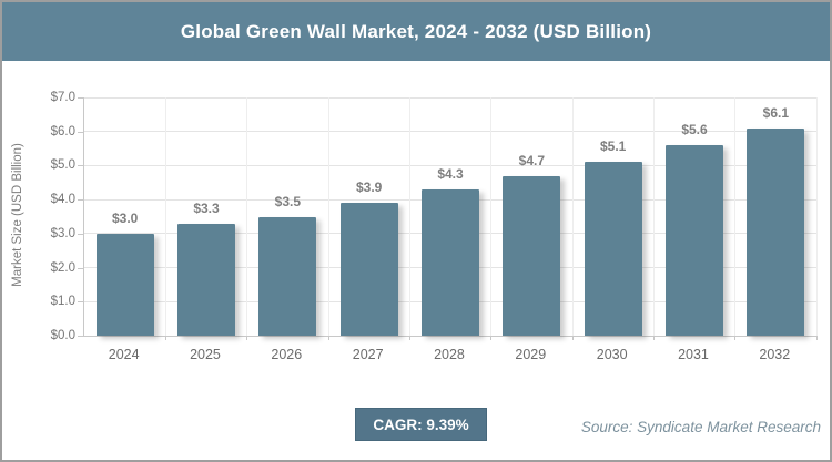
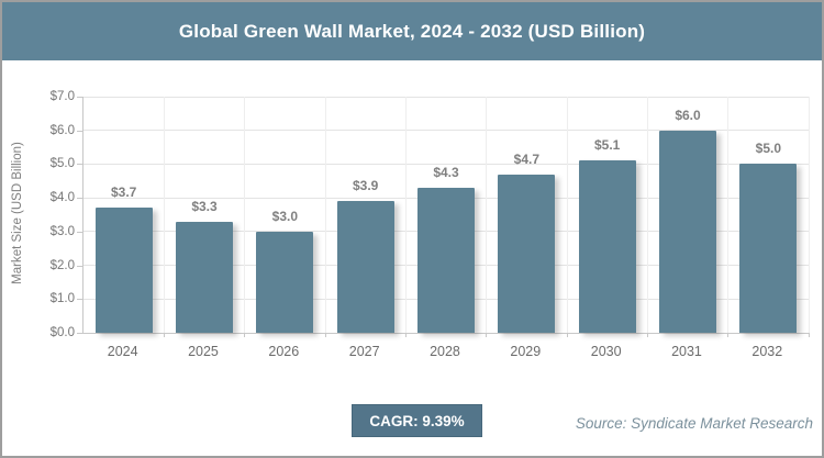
2024: $3.0 -> $3.7
2026: $3.5 -> $3.0
2031: $5.6 -> $6.0
2032: $6.1 -> $5.0
